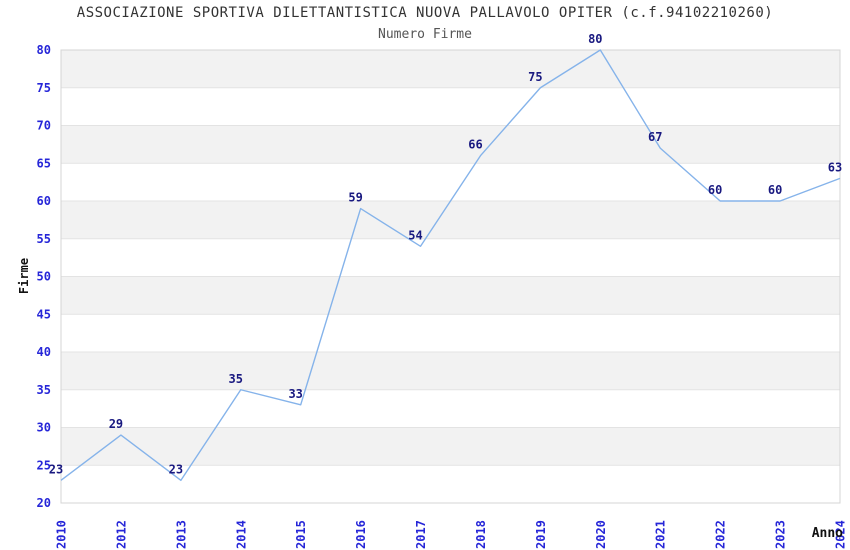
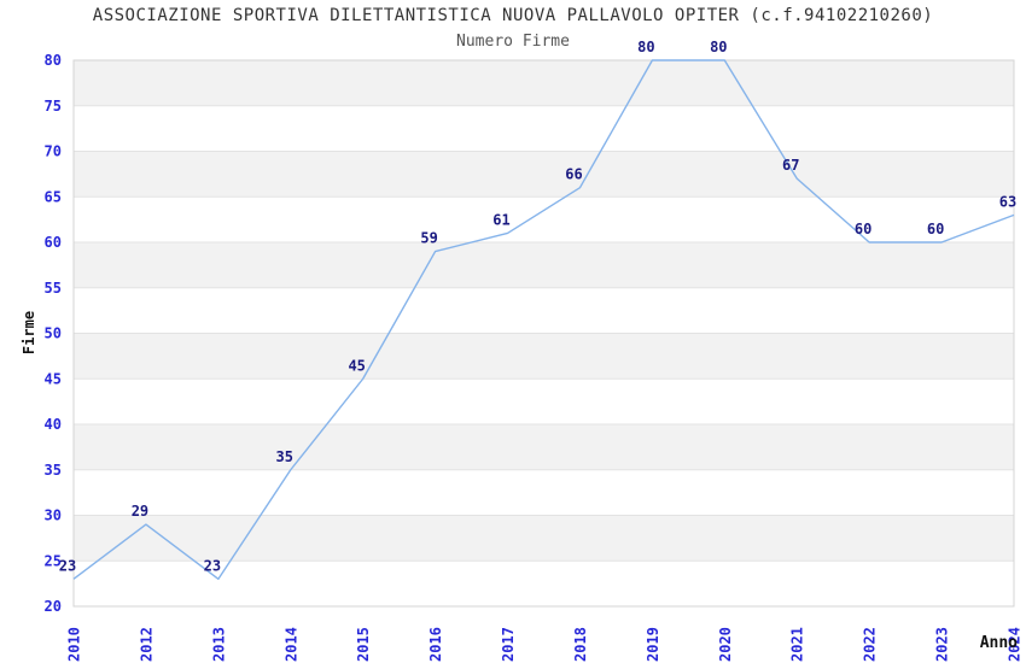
2015: 33 -> 45
2017: 54 -> 61
2019: 75 -> 80
